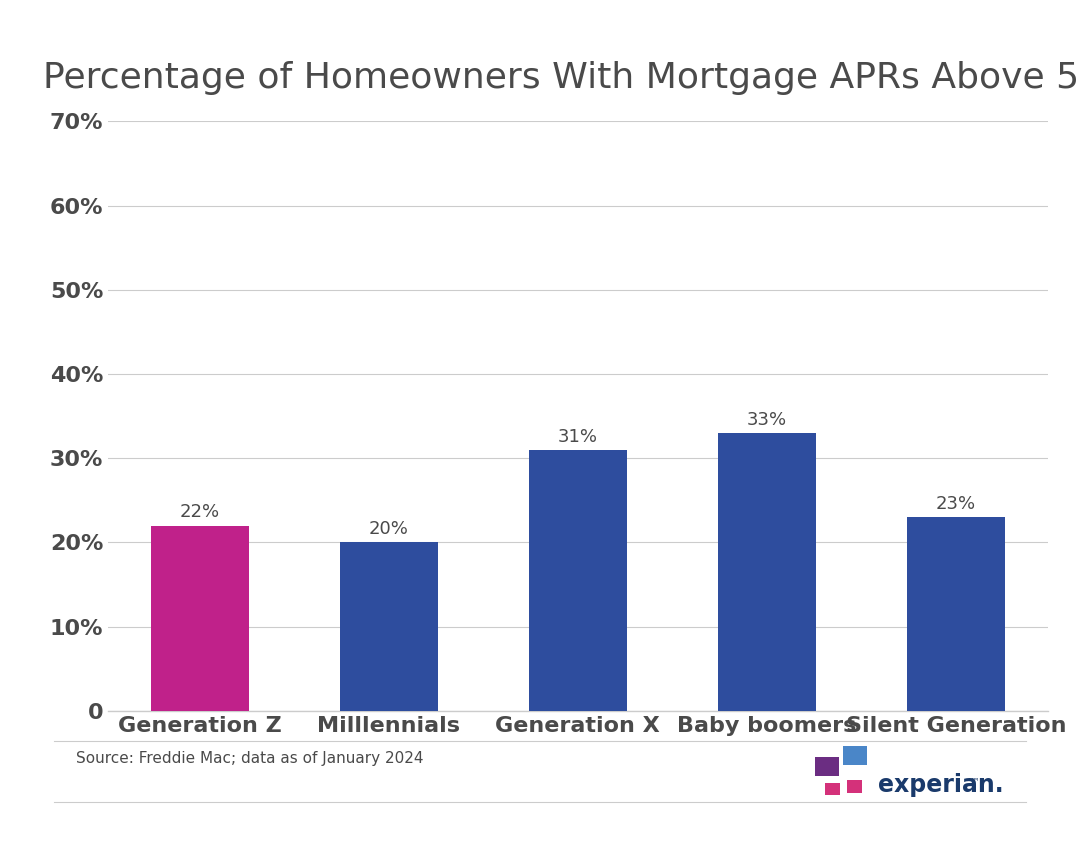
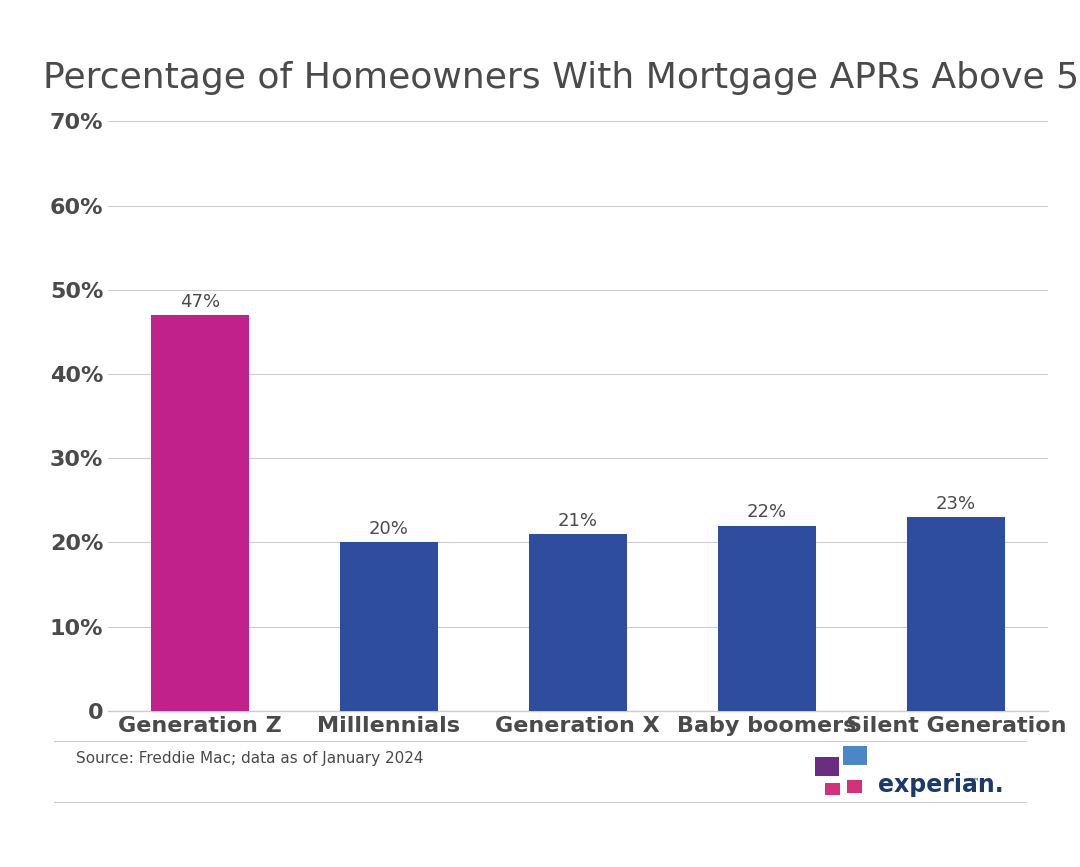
Generation Z: 22% -> 47%
Generation X: 31% -> 21%
Baby boomers: 33% -> 22%
